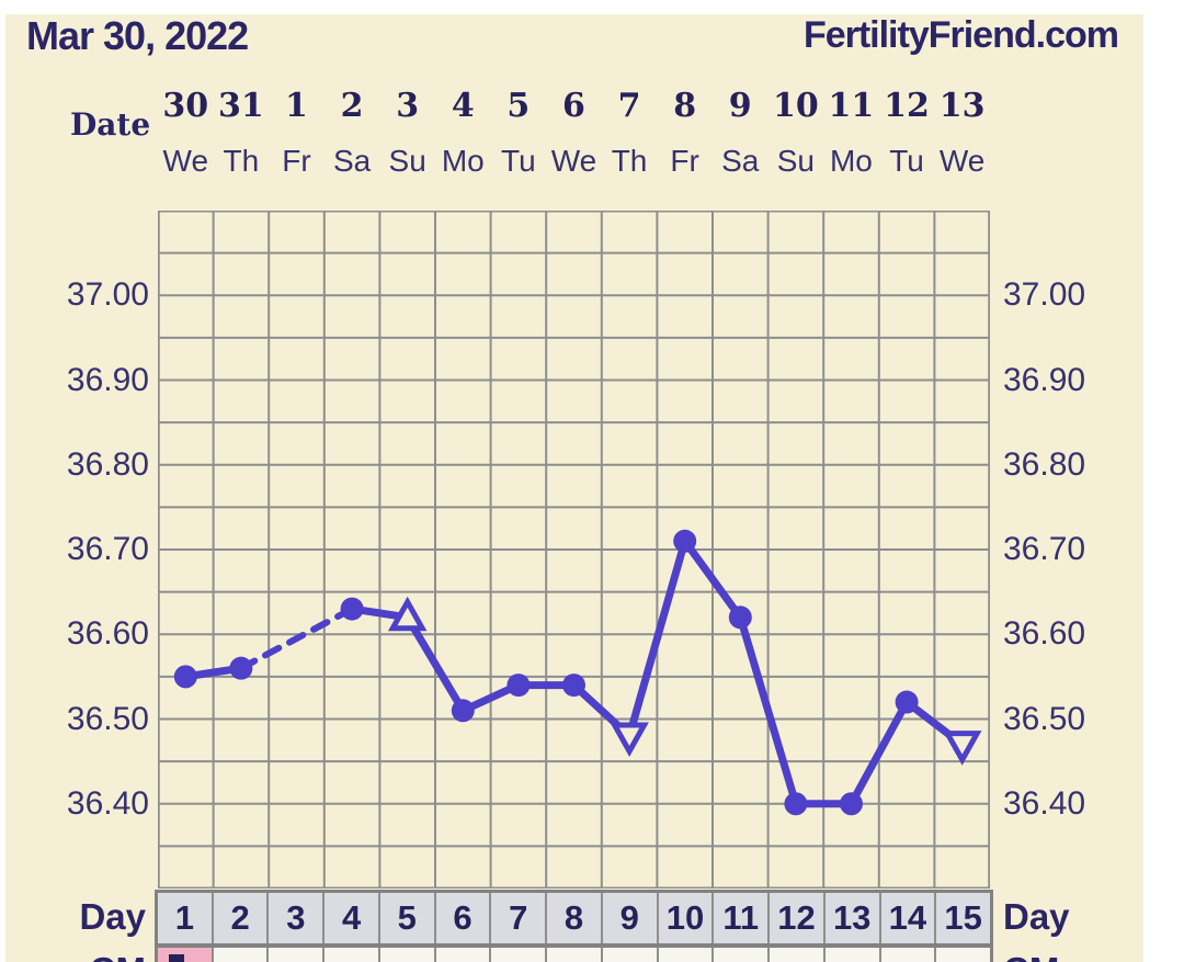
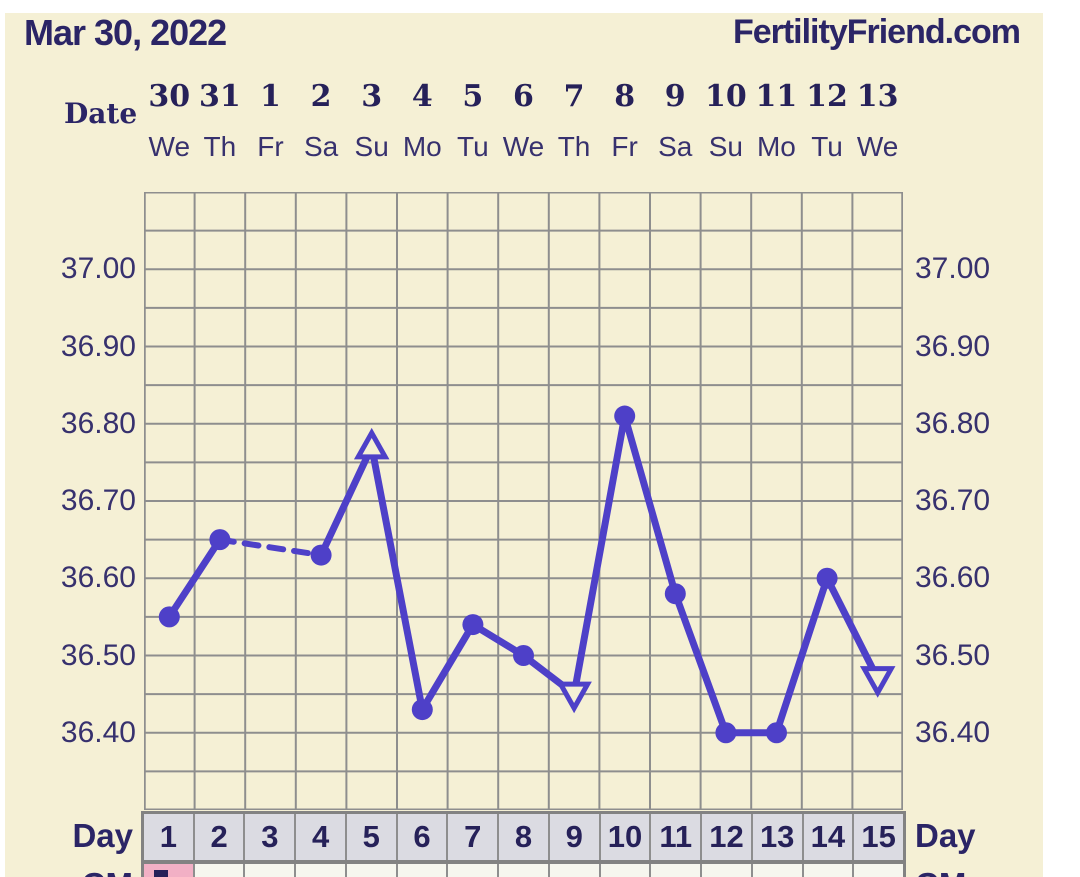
2: 36.56 -> 36.65
5: 36.62 -> 36.77
6: 36.51 -> 36.43
8: 36.54 -> 36.50
9: 36.48 -> 36.45
10: 36.71 -> 36.81
11: 36.62 -> 36.58
14: 36.52 -> 36.60
